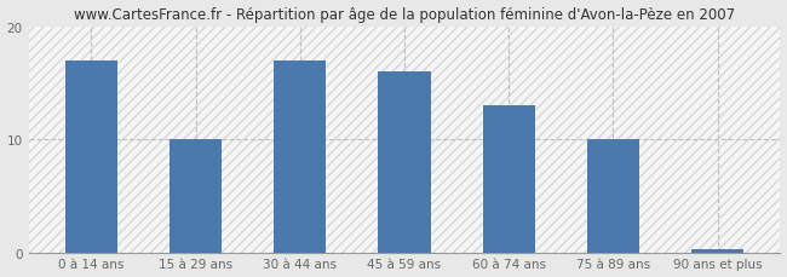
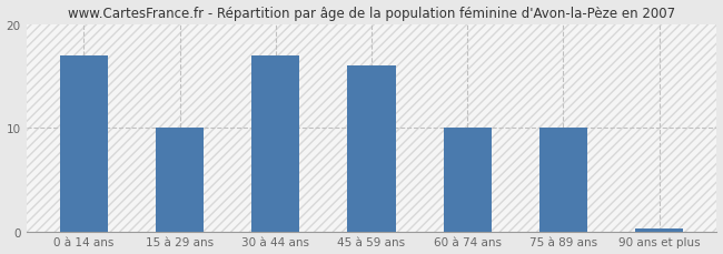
60 à 74 ans: 13.0 -> 10.0
